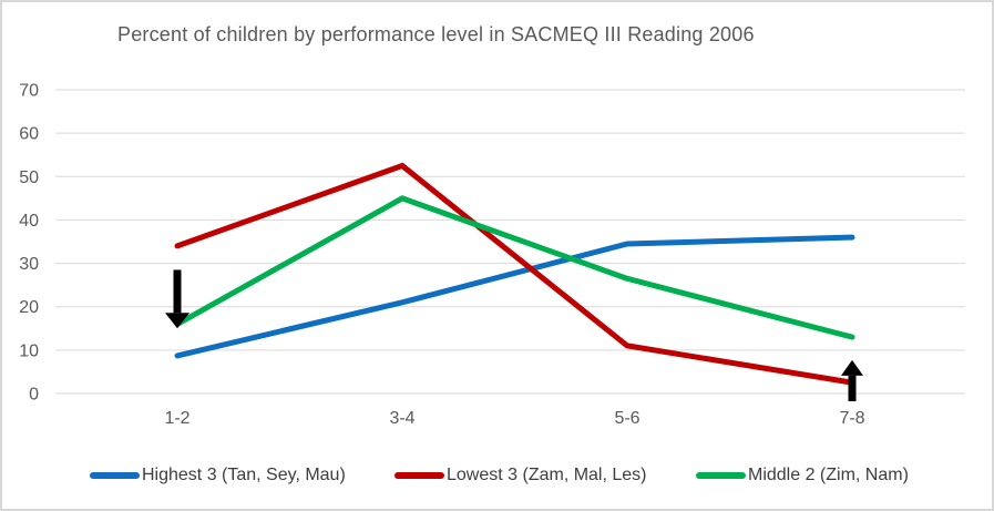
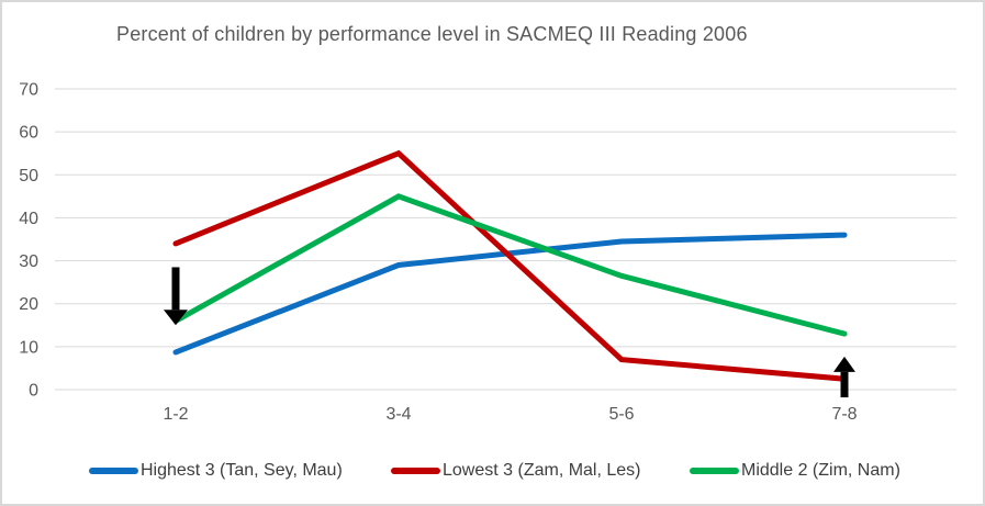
Highest 3 (Tan, Sey, Mau)/3-4: 21 -> 29
Lowest 3 (Zam, Mal, Les)/3-4: 52 -> 55
Lowest 3 (Zam, Mal, Les)/5-6: 11 -> 7
